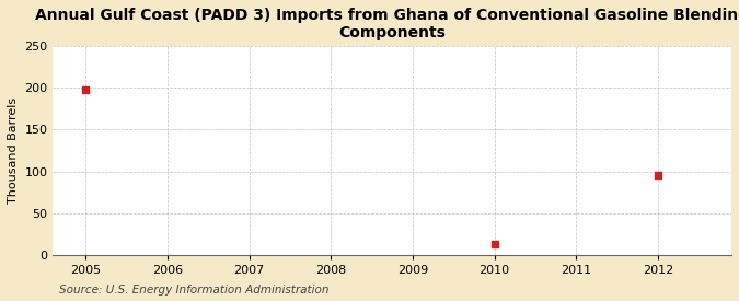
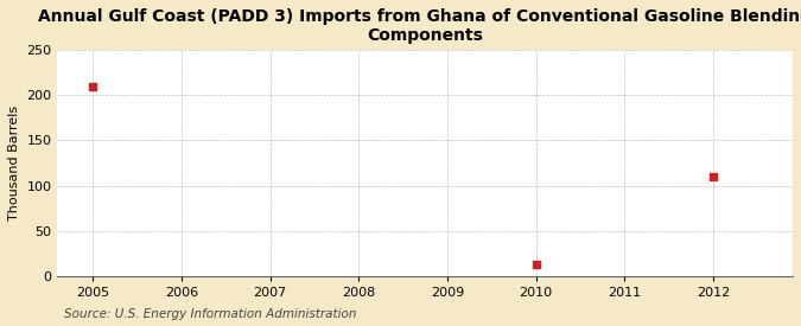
2005: 198 -> 210
2012: 96 -> 110
